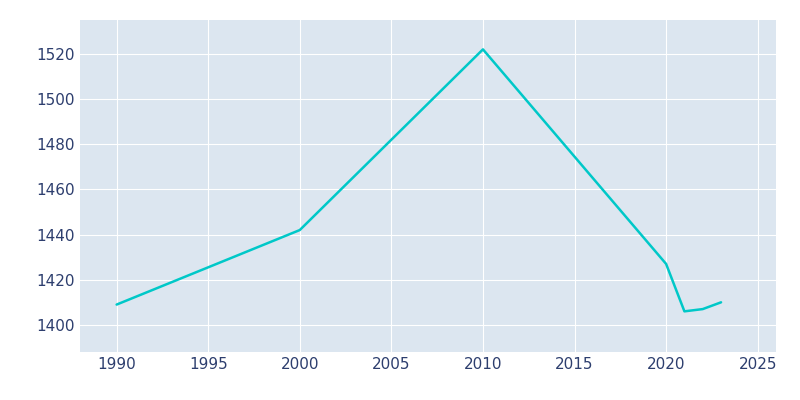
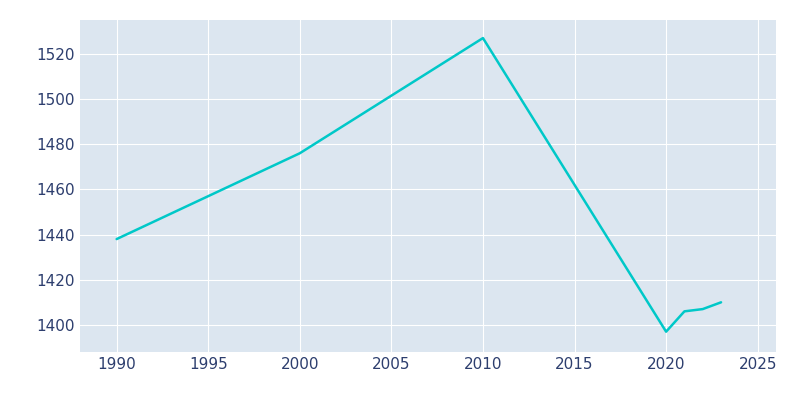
1990: 1409 -> 1438
2000: 1442 -> 1476
2010: 1522 -> 1527
2020: 1427 -> 1397
